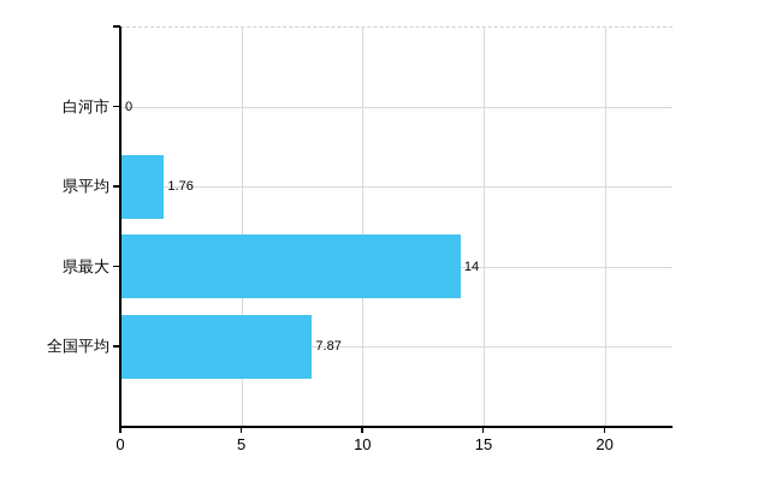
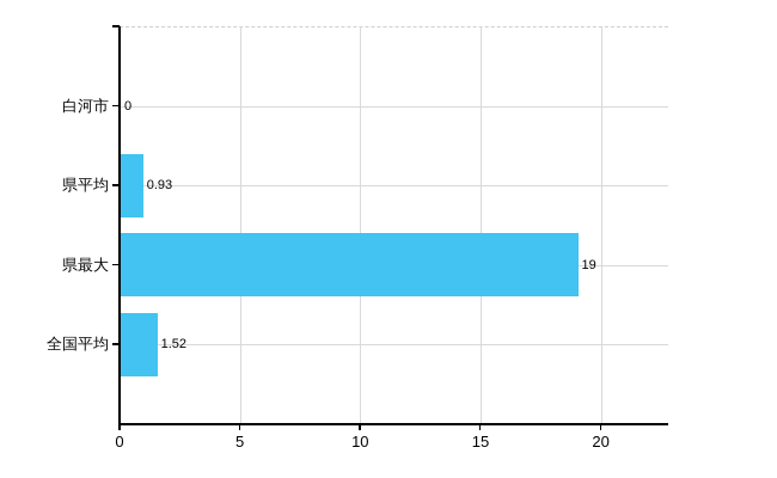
県平均: 1.76 -> 0.93
県最大: 14 -> 19
全国平均: 7.87 -> 1.52
